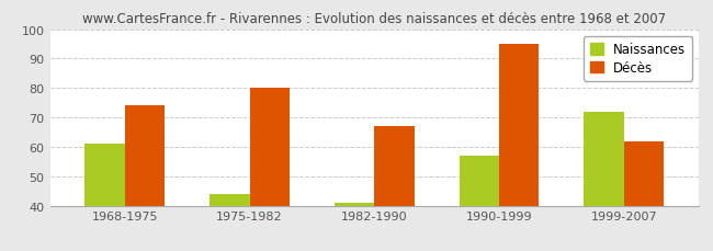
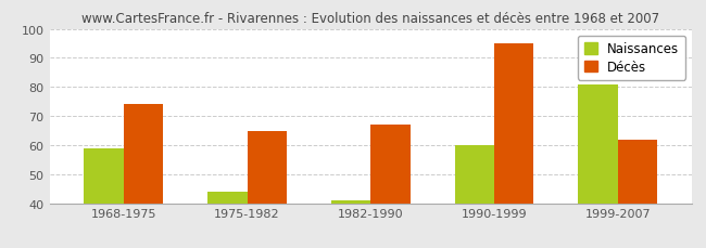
Naissances/1968-1975: 61 -> 59
Décès/1975-1982: 80 -> 65
Naissances/1990-1999: 57 -> 60
Naissances/1999-2007: 72 -> 81
